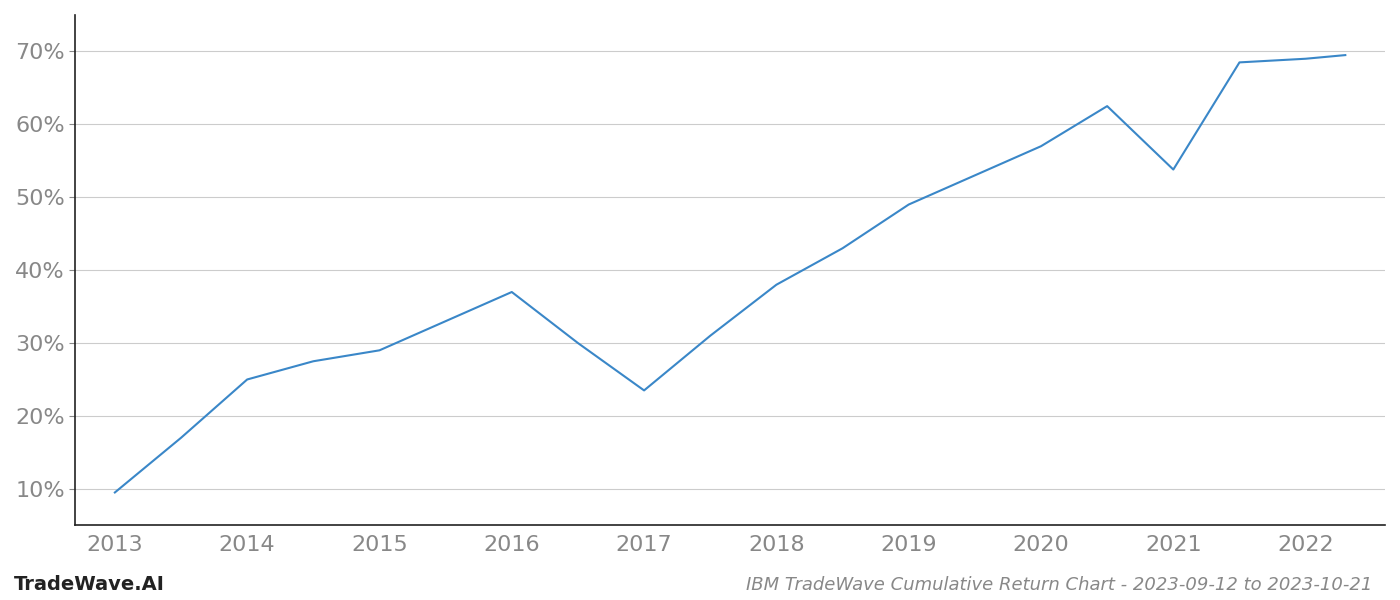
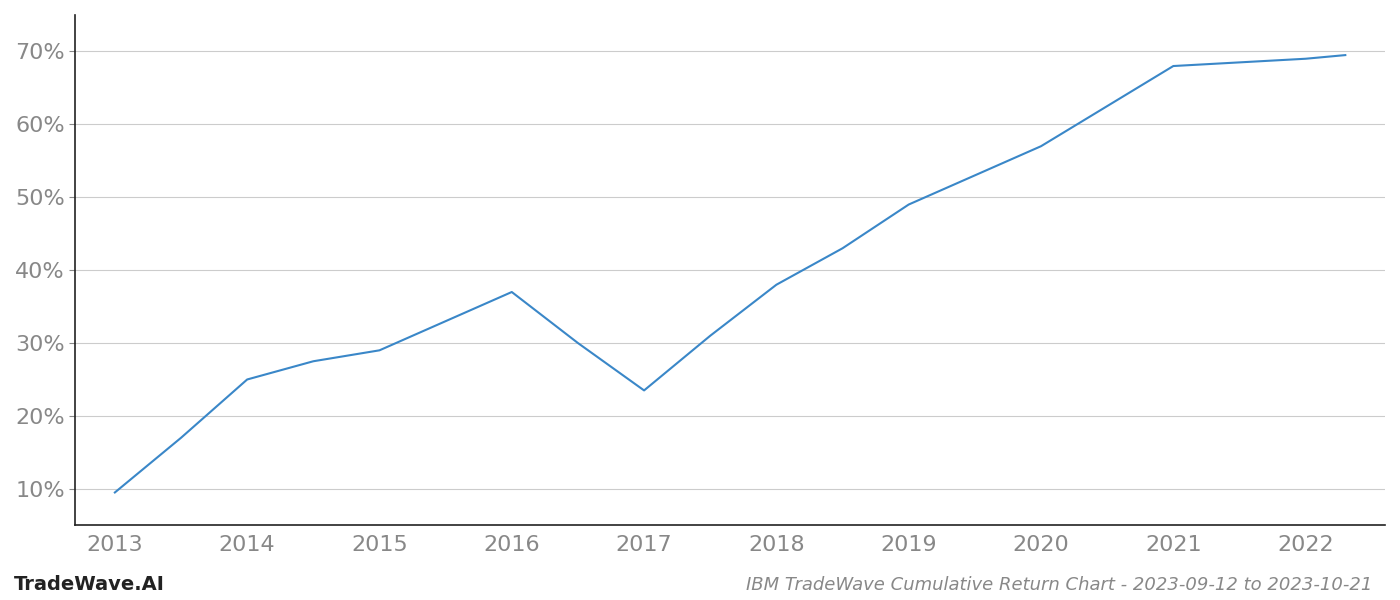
2021: 53.8% -> 68.0%
